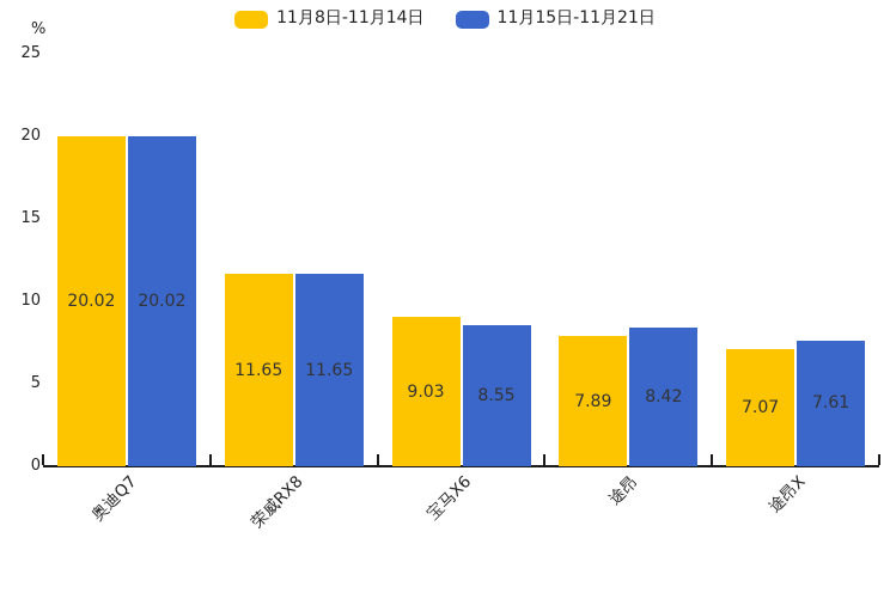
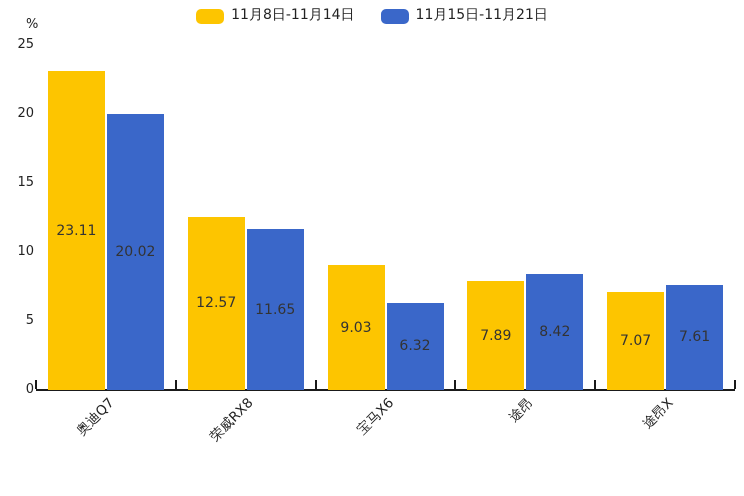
11月8日-11月14日/奥迪Q7: 20.02 -> 23.11
11月8日-11月14日/荣威RX8: 11.65 -> 12.57
11月15日-11月21日/宝马X6: 8.55 -> 6.32
